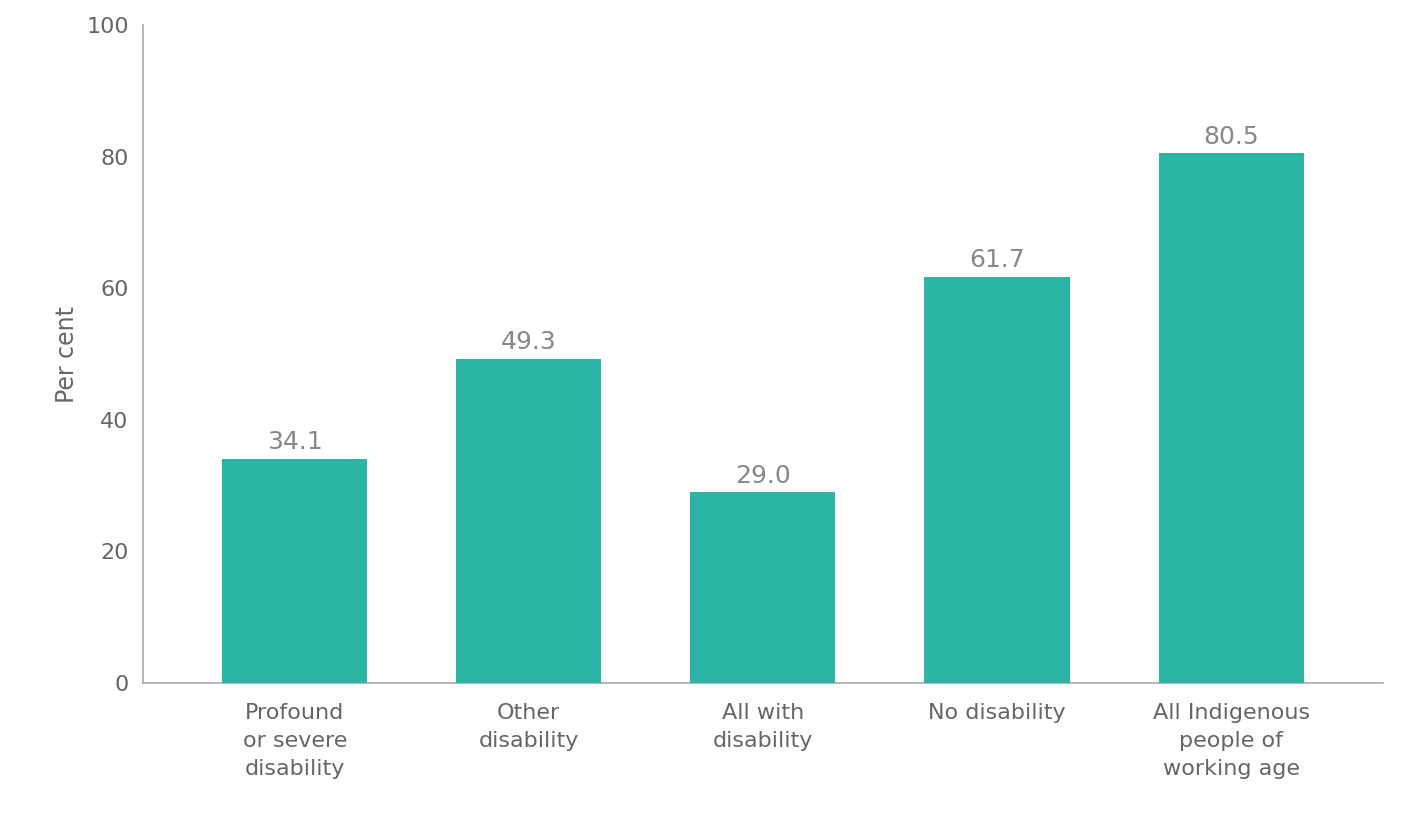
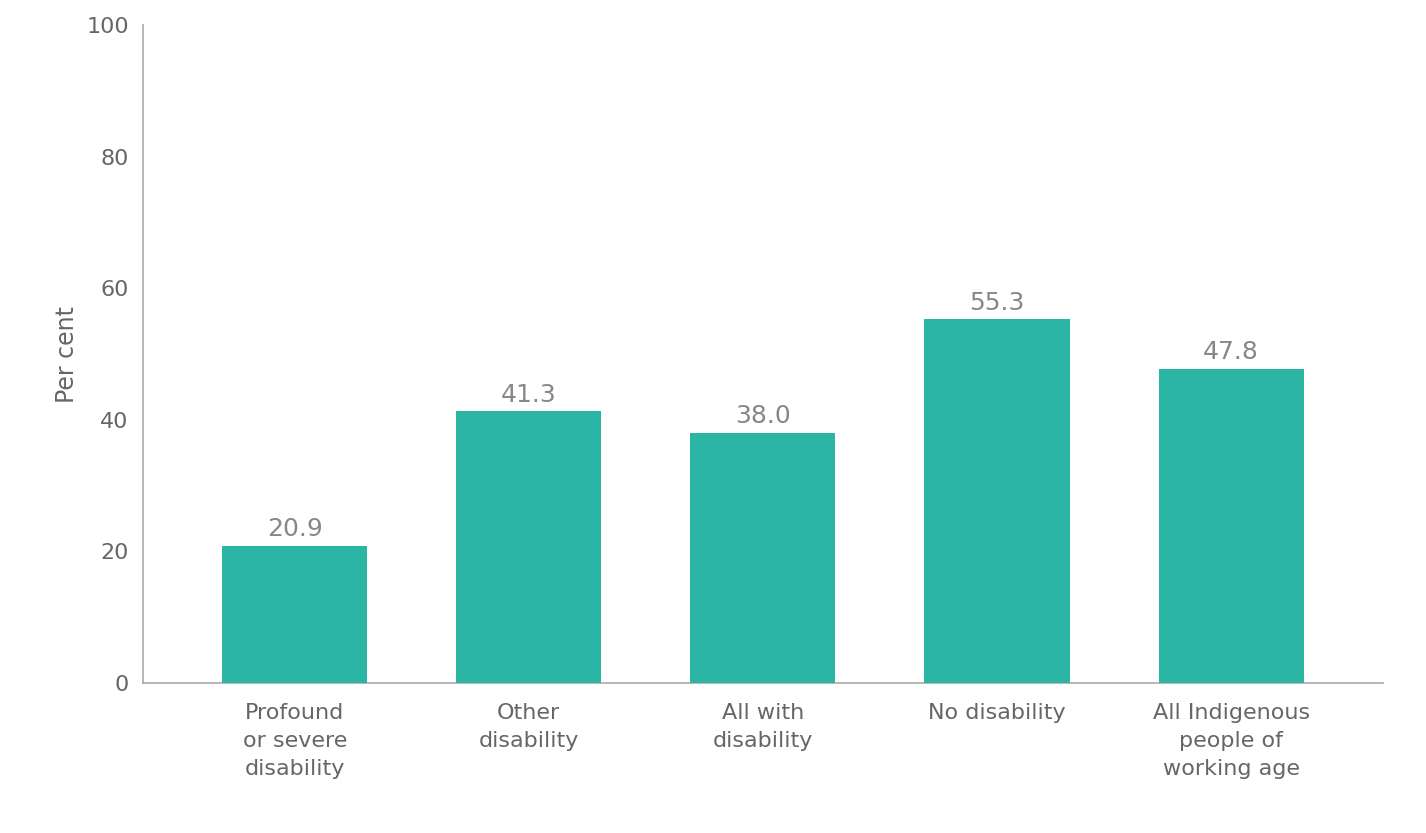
Profound or severe disability: 34.1 -> 20.9
Other disability: 49.3 -> 41.3
All with disability: 29.0 -> 38.0
No disability: 61.7 -> 55.3
All Indigenous people of working age: 80.5 -> 47.8
